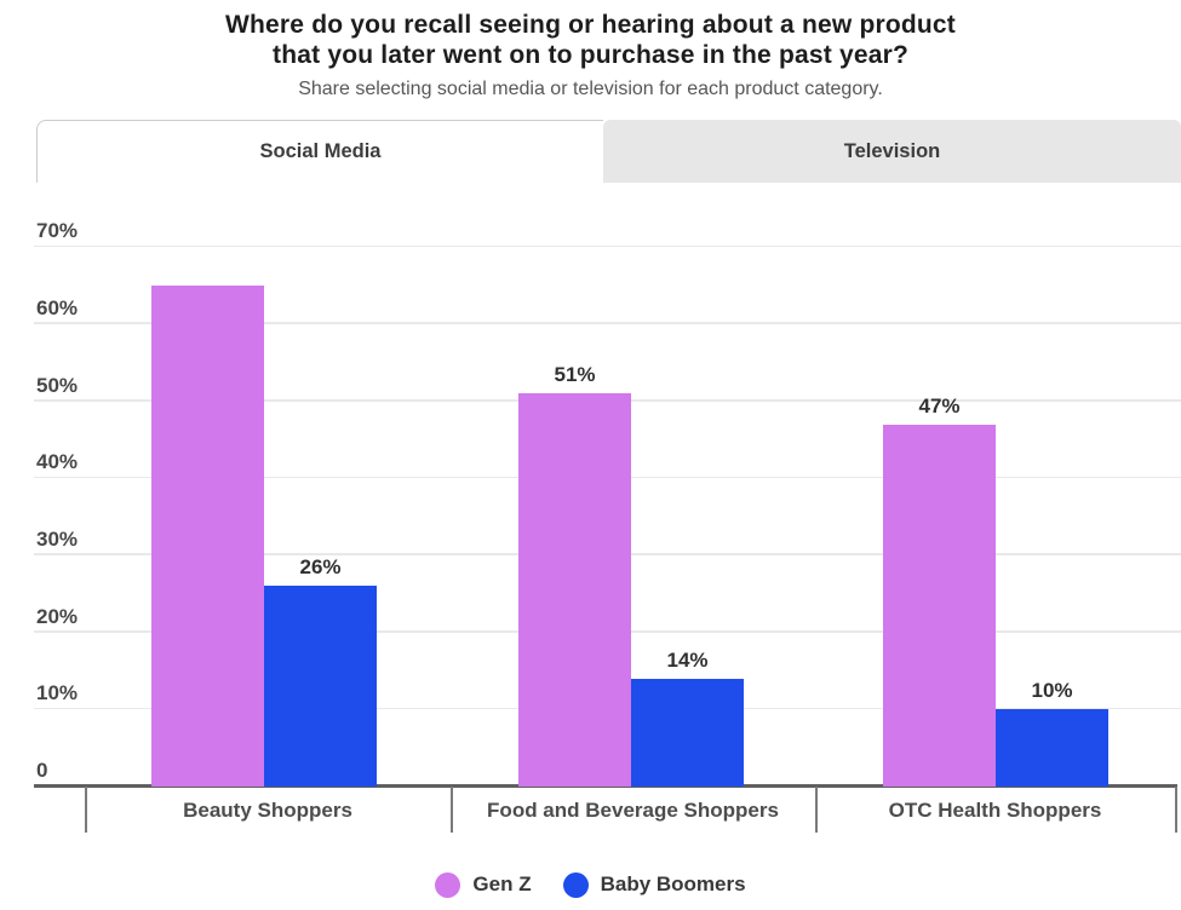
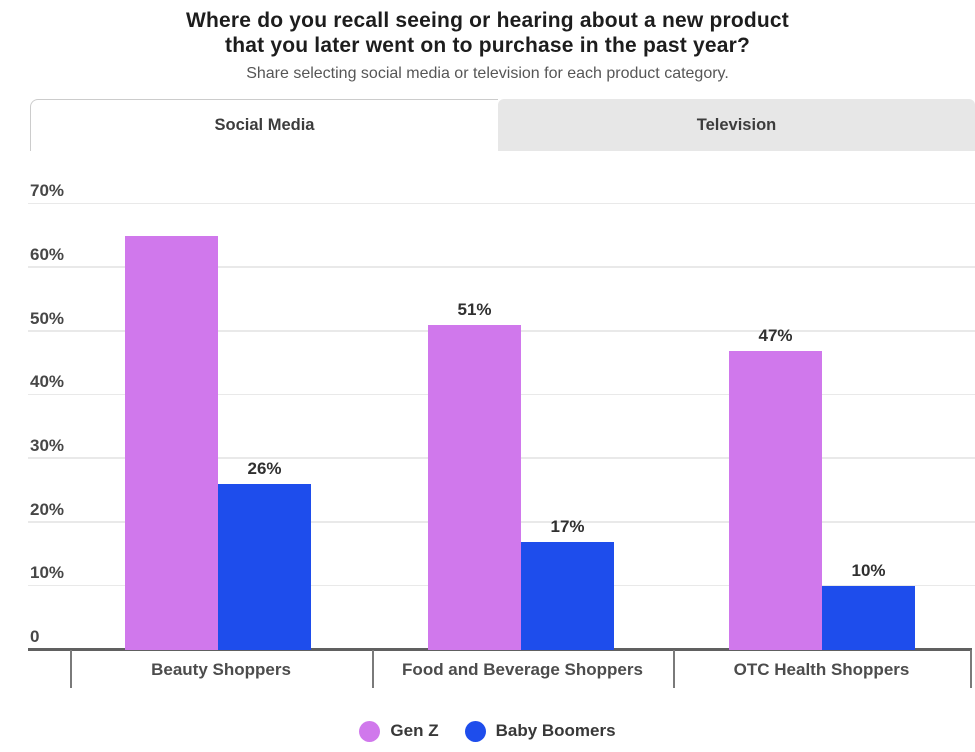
Baby Boomers/Food and Beverage Shoppers: 14% -> 17%
